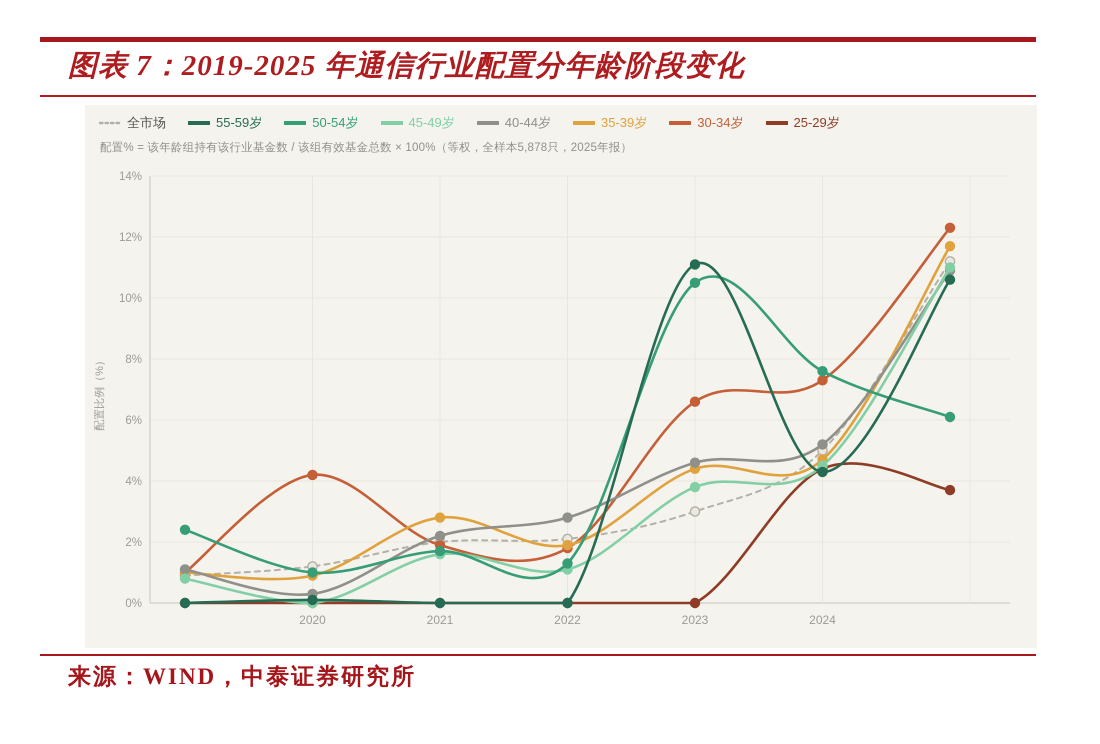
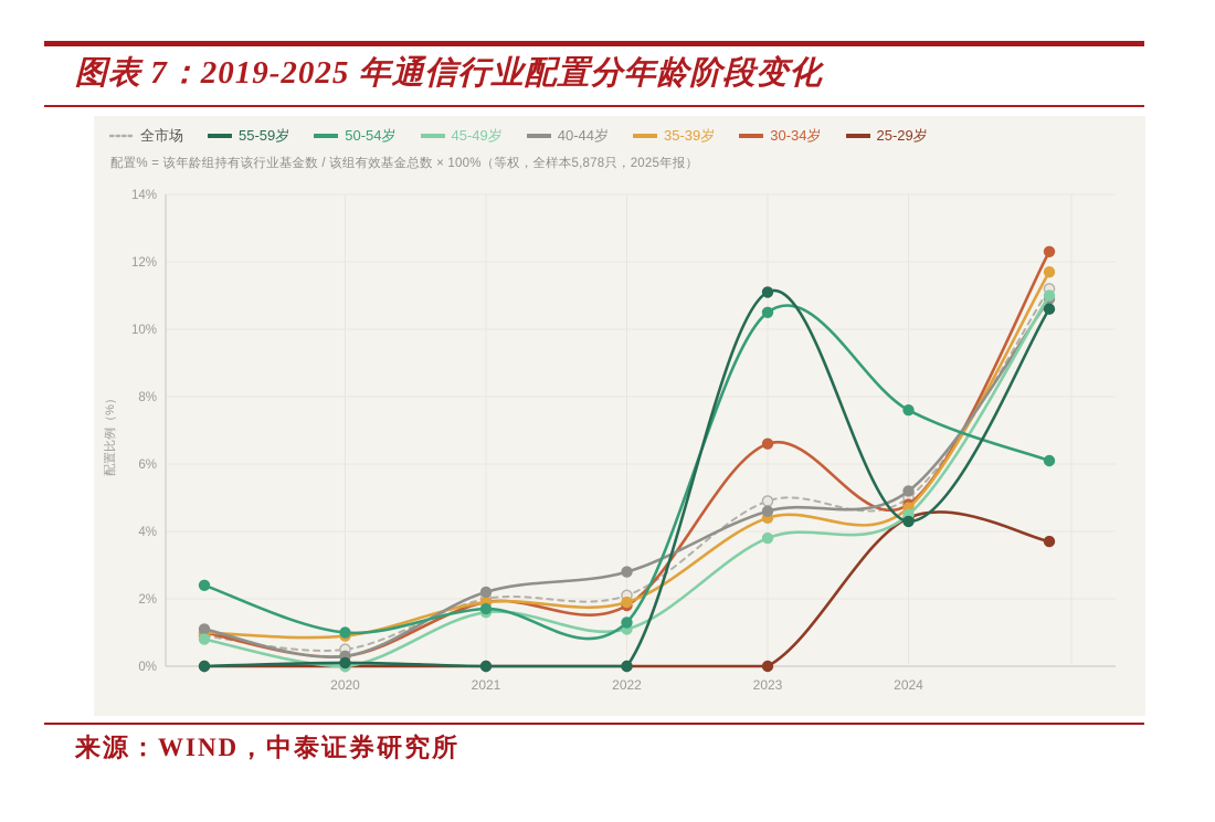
全市场/2020: 1.2% -> 0.5%
30-34岁/2020: 4.2% -> 0.3%
35-39岁/2021: 2.8% -> 1.9%
全市场/2023: 3.0% -> 4.9%
30-34岁/2024: 7.3% -> 4.8%
